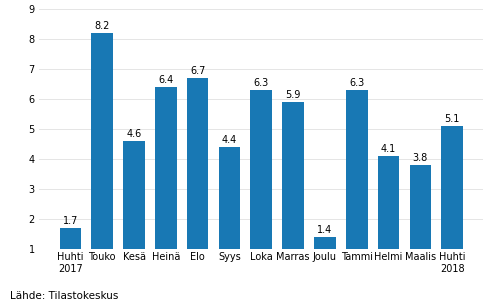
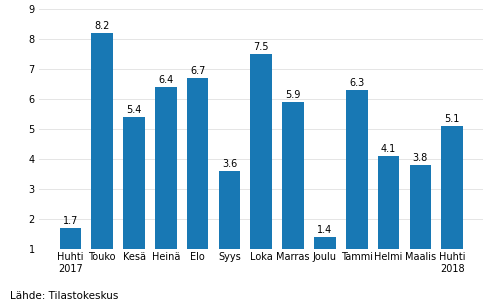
Kesä: 4.6 -> 5.4
Syys: 4.4 -> 3.6
Loka: 6.3 -> 7.5
